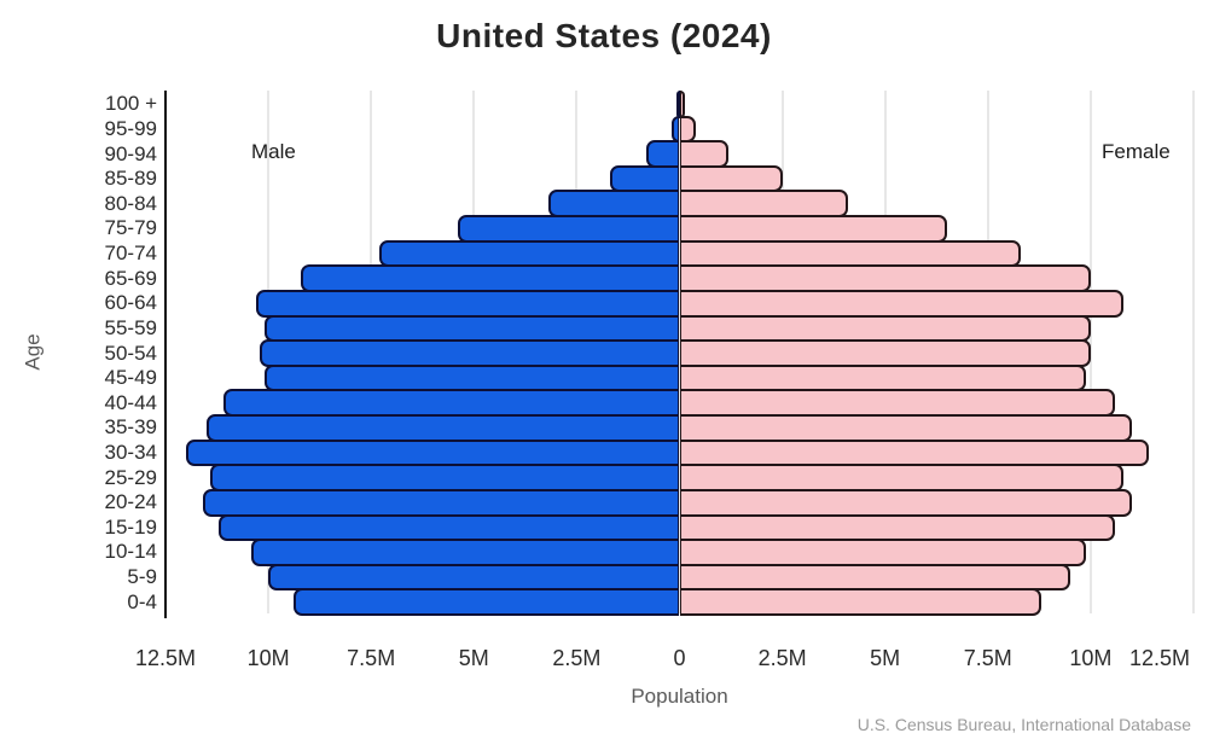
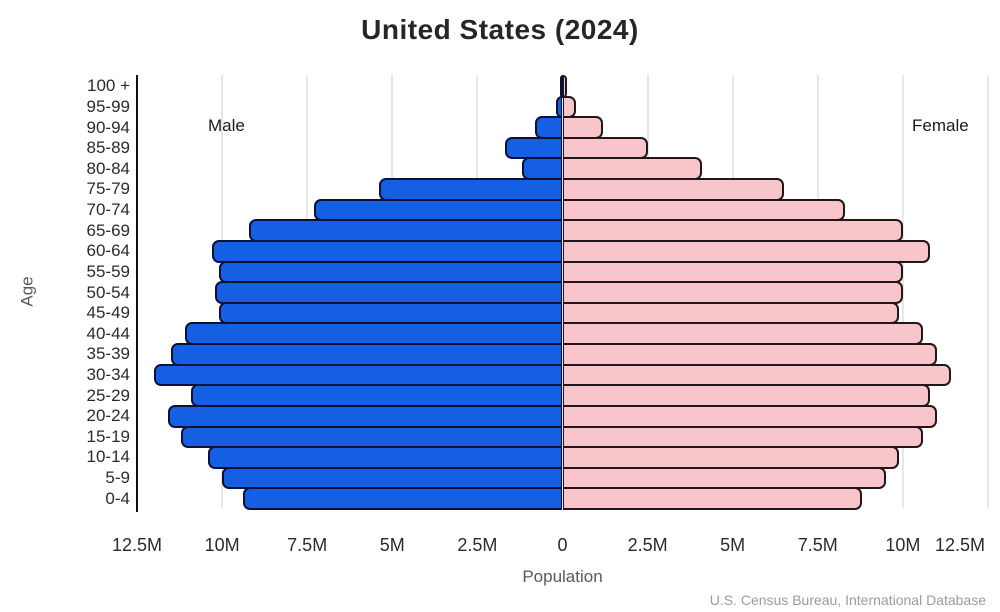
Male/80-84: 3,2M -> 1,2M
Male/25-29: 11,4M -> 10,9M
